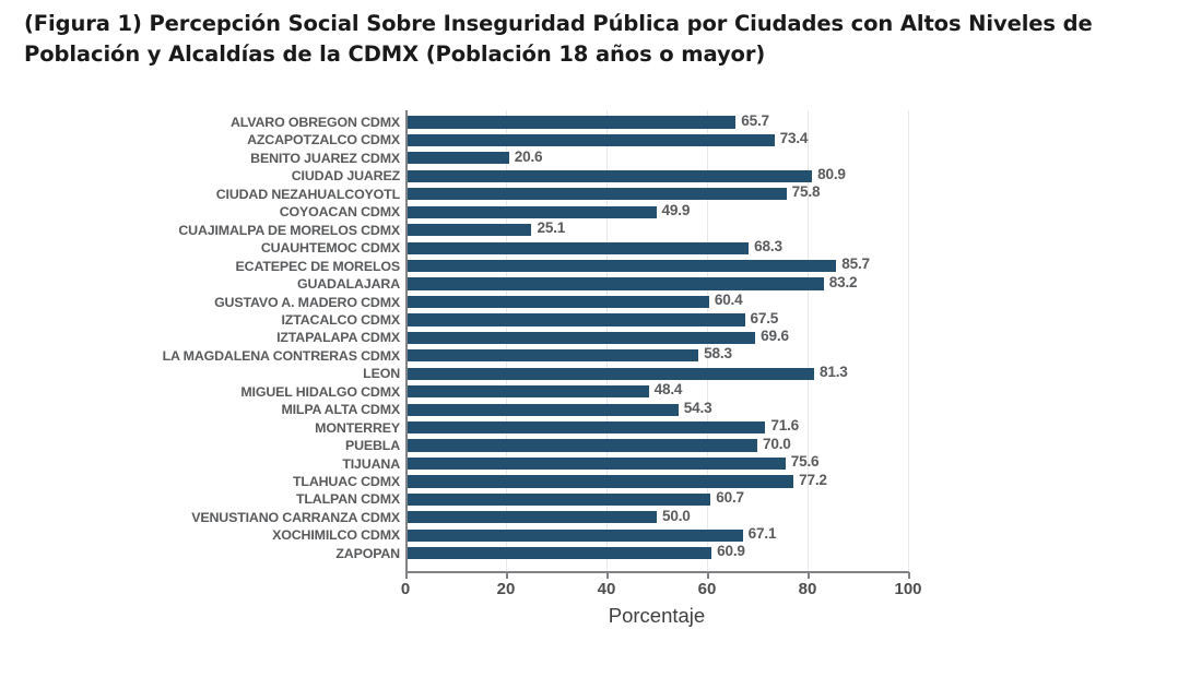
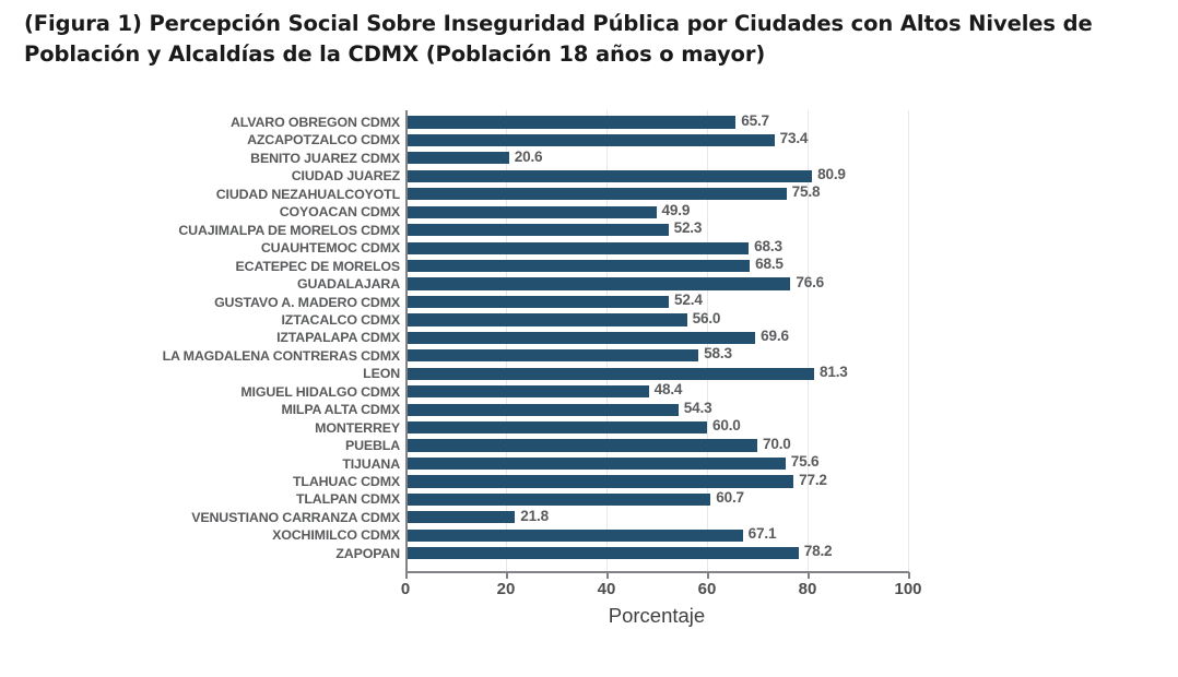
CUAJIMALPA DE MORELOS CDMX: 25.1 -> 52.3
ECATEPEC DE MORELOS: 85.7 -> 68.5
GUADALAJARA: 83.2 -> 76.6
GUSTAVO A. MADERO CDMX: 60.4 -> 52.4
IZTACALCO CDMX: 67.5 -> 56.0
MONTERREY: 71.6 -> 60.0
VENUSTIANO CARRANZA CDMX: 50.0 -> 21.8
ZAPOPAN: 60.9 -> 78.2
